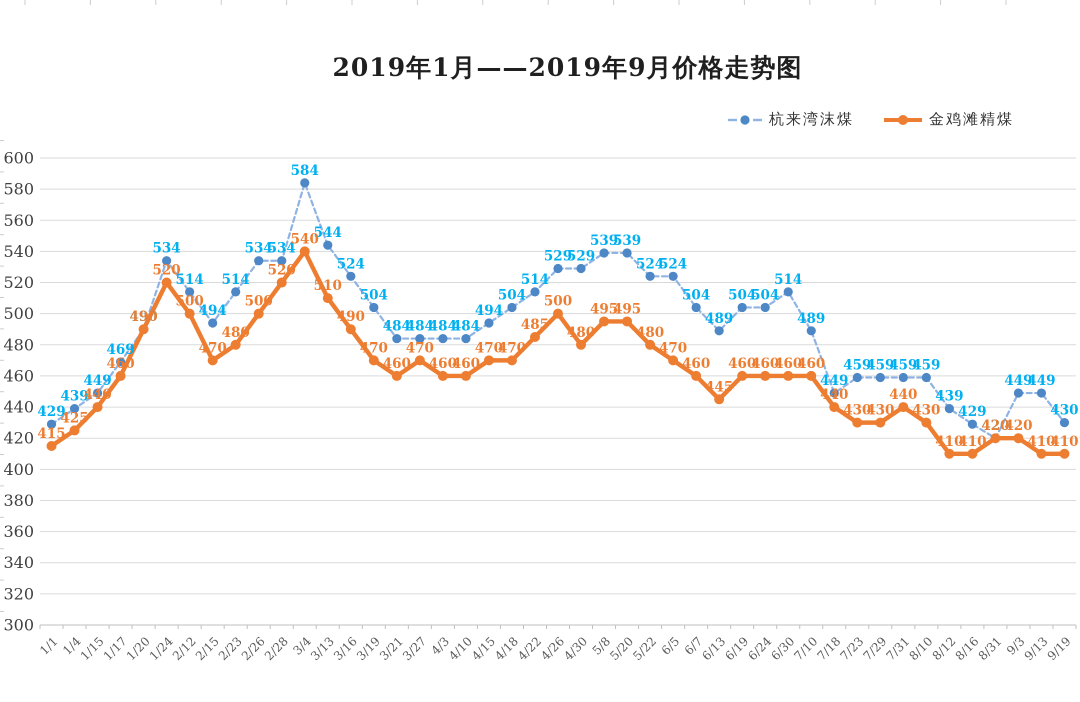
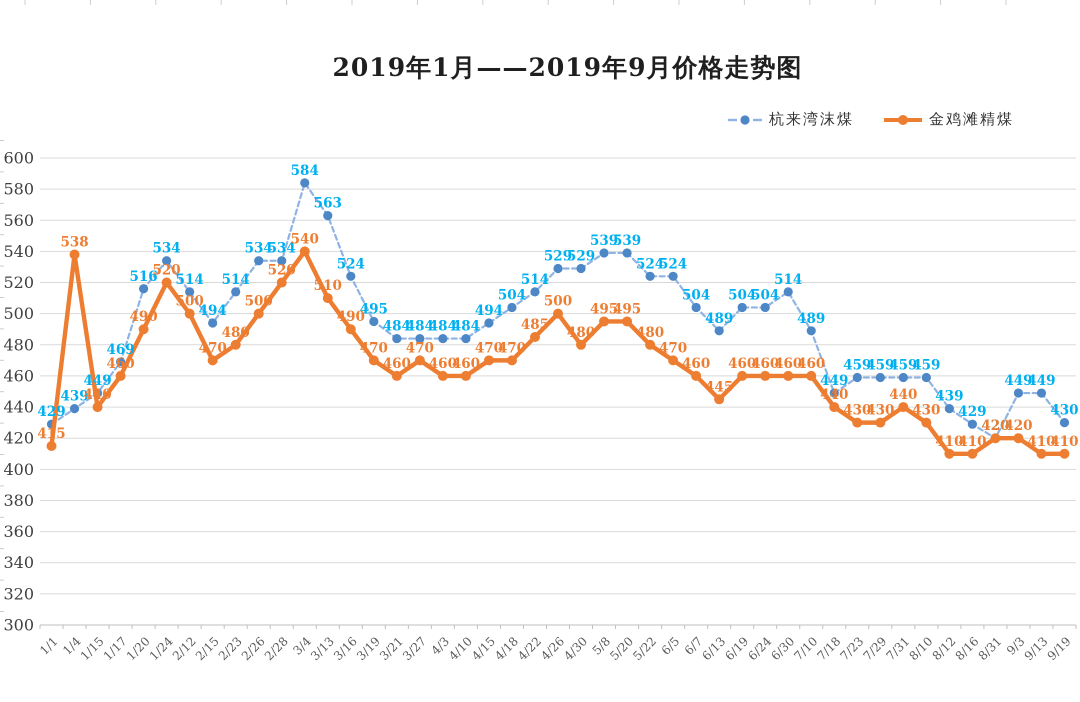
金鸡滩精煤/1/4: 425 -> 538
杭来湾沫煤/1/20: 490 -> 516
杭来湾沫煤/3/13: 544 -> 563
杭来湾沫煤/3/19: 504 -> 495
